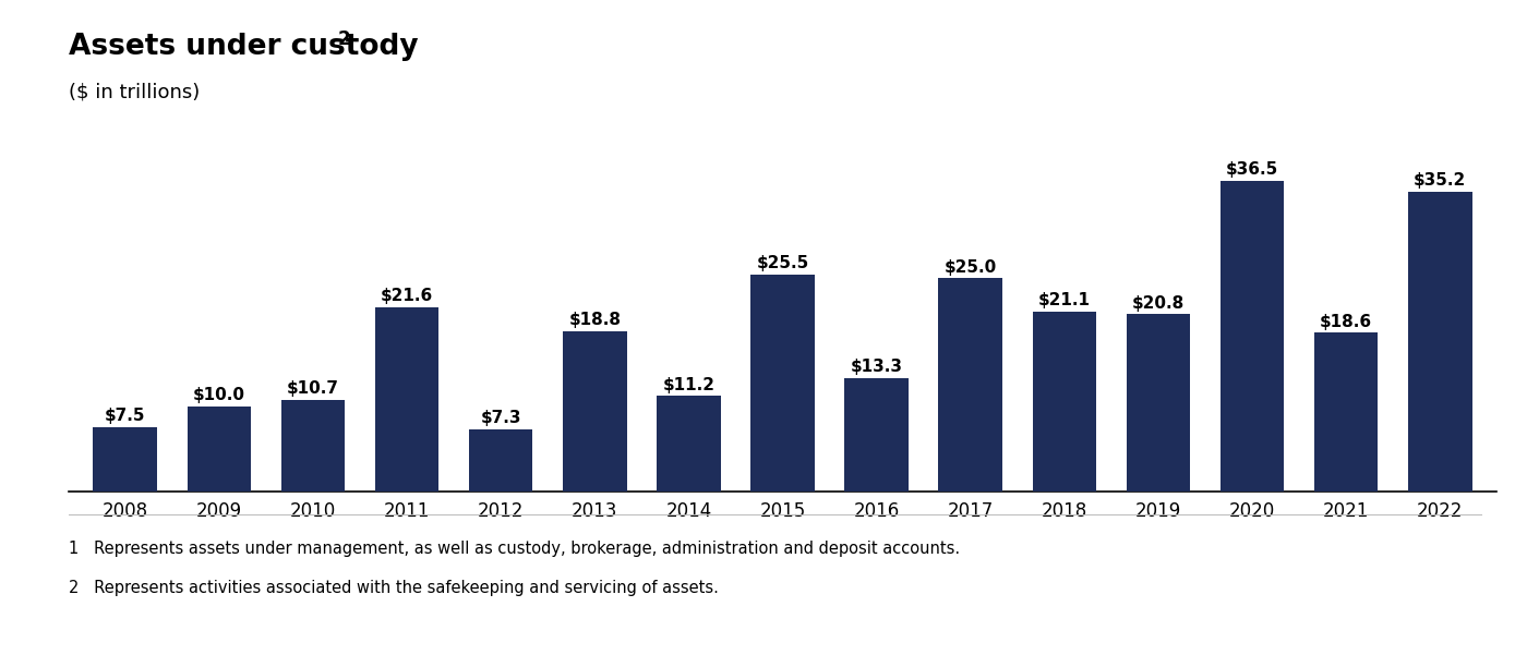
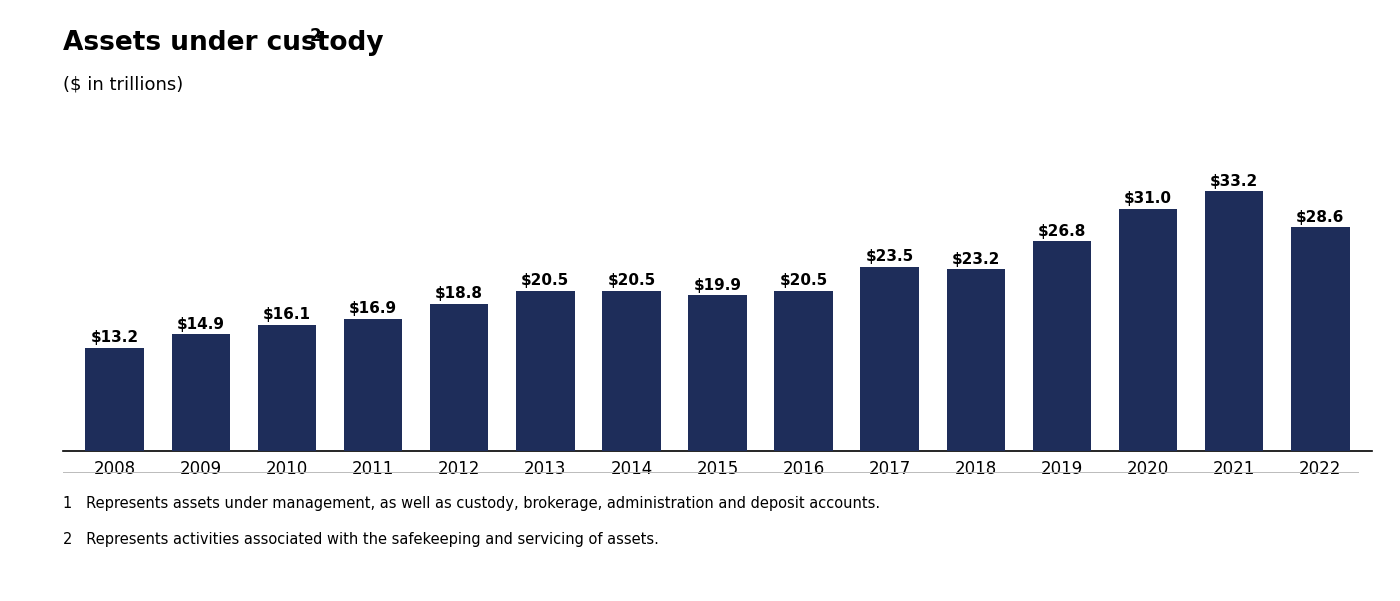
2008: $7.5 -> $13.2
2009: $10.0 -> $14.9
2010: $10.7 -> $16.1
2011: $21.6 -> $16.9
2012: $7.3 -> $18.8
2013: $18.8 -> $20.5
2014: $11.2 -> $20.5
2015: $25.5 -> $19.9
2016: $13.3 -> $20.5
2017: $25.0 -> $23.5
2018: $21.1 -> $23.2
2019: $20.8 -> $26.8
2020: $36.5 -> $31.0
2021: $18.6 -> $33.2
2022: $35.2 -> $28.6
